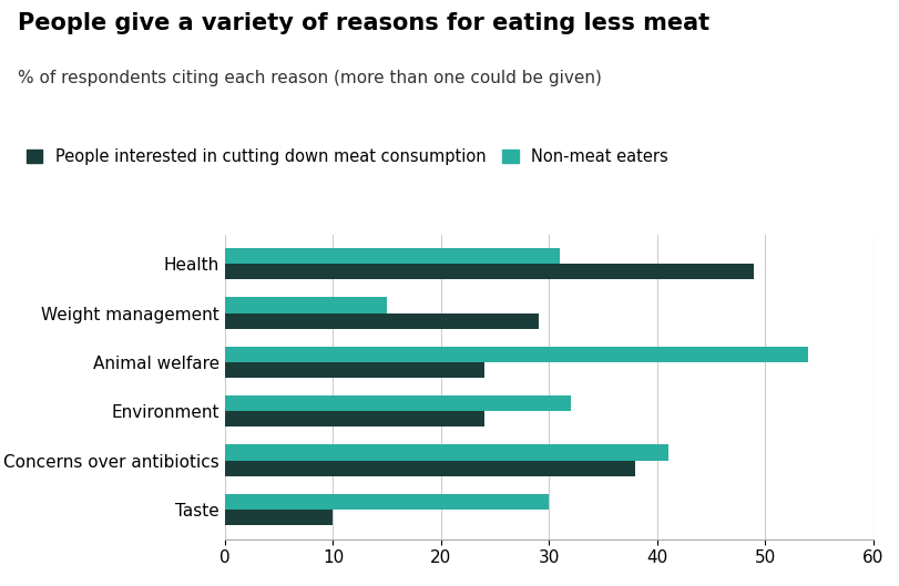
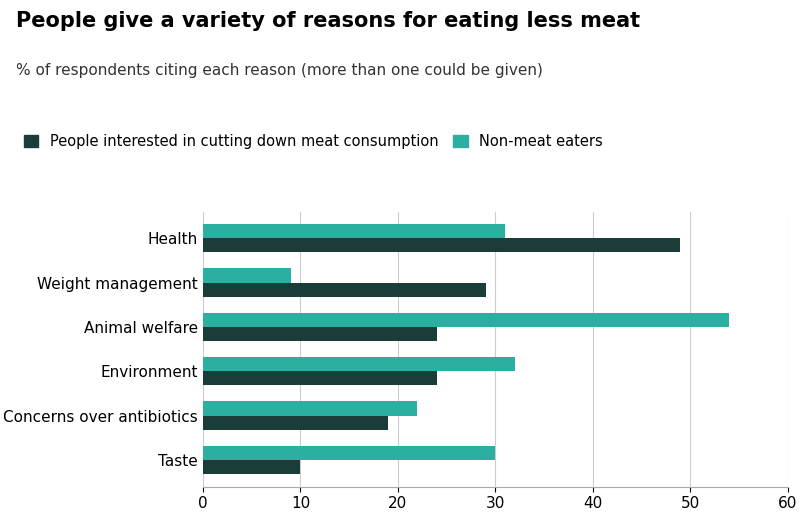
Non-meat eaters/Weight management: 15 -> 9
Non-meat eaters/Concerns over antibiotics: 41 -> 22
People interested in cutting down meat consumption/Concerns over antibiotics: 38 -> 19
